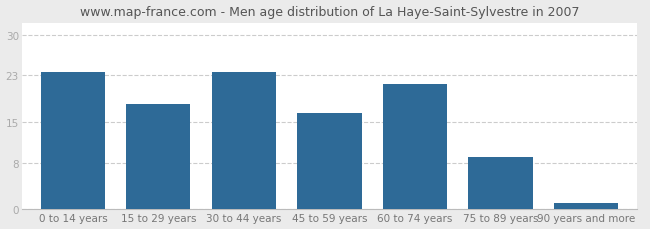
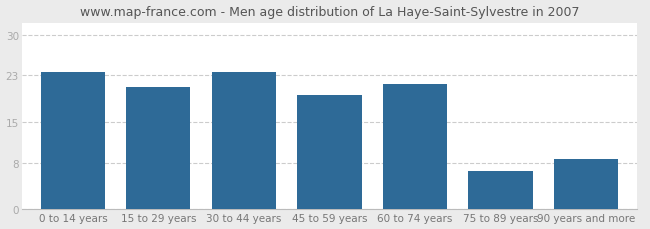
15 to 29 years: 18.0 -> 21.0
45 to 59 years: 16.5 -> 19.6
75 to 89 years: 9.0 -> 6.6
90 years and more: 1.0 -> 8.6
